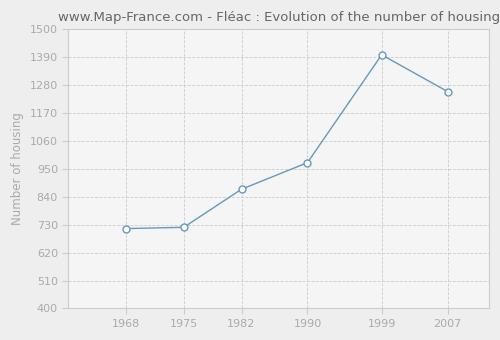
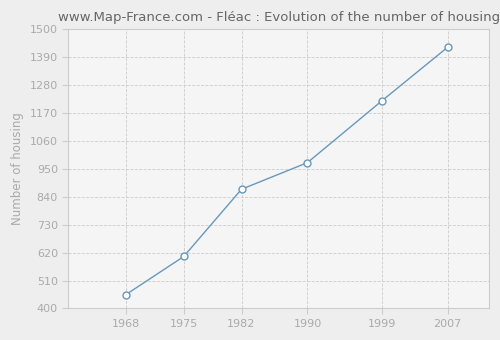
1968: 715 -> 455
1975: 720 -> 605
1999: 1400 -> 1218
2007: 1255 -> 1430
